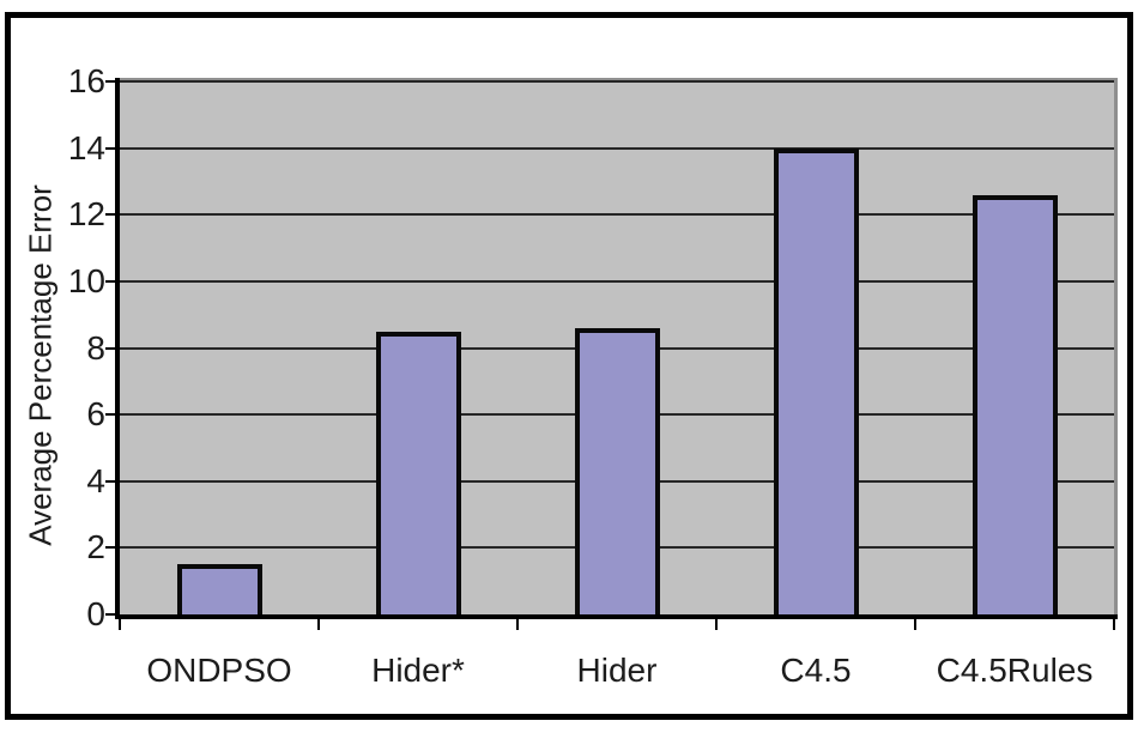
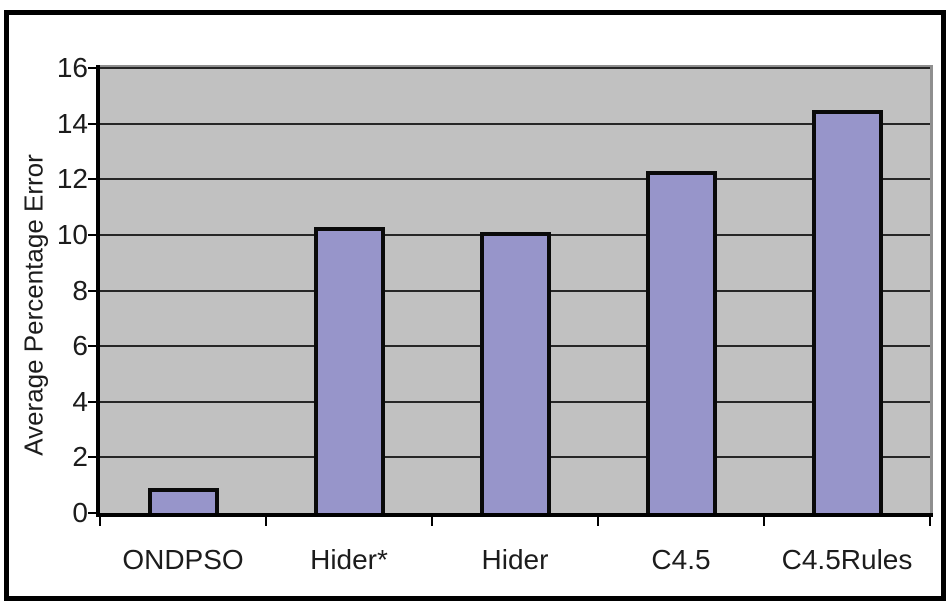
ONDPSO: 1.5 -> 0.9
Hider*: 8.5 -> 10.3
Hider: 8.6 -> 10.1
C4.5: 14.0 -> 12.3
C4.5Rules: 12.6 -> 14.5
